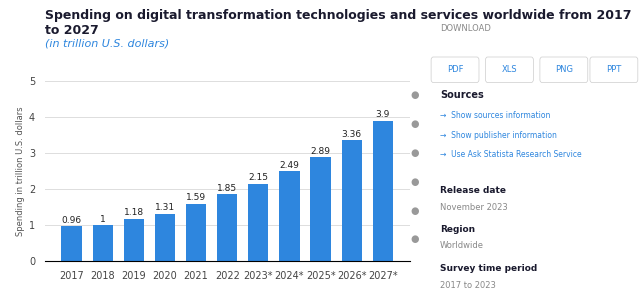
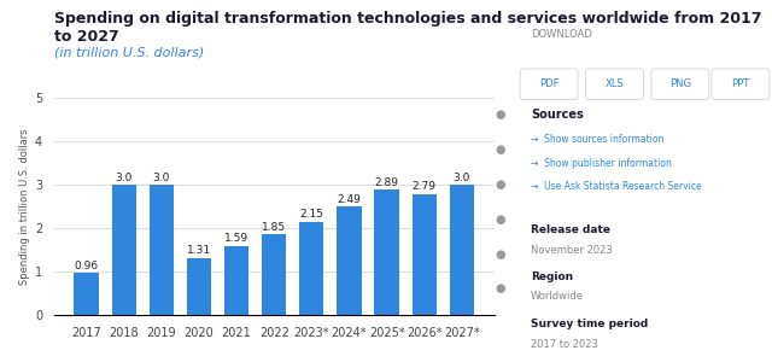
2018: 1 -> 3.0
2019: 1.18 -> 3.0
2026*: 3.36 -> 2.79
2027*: 3.9 -> 3.0
